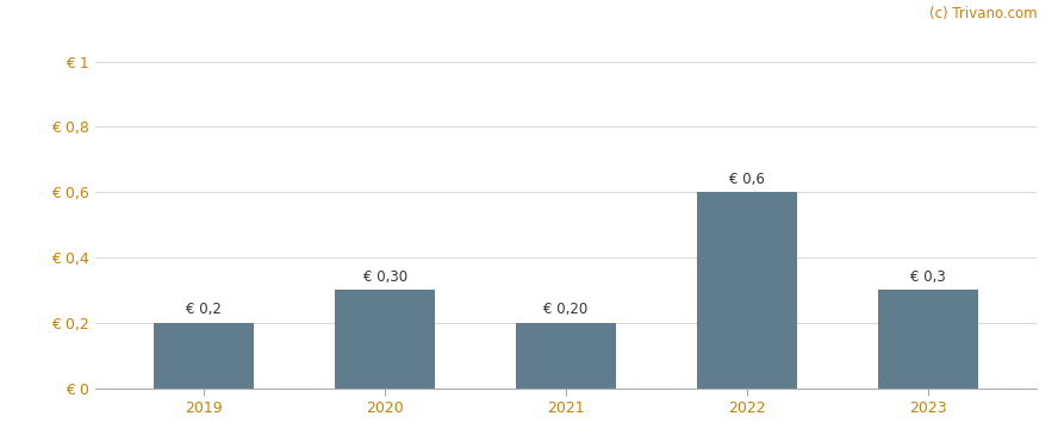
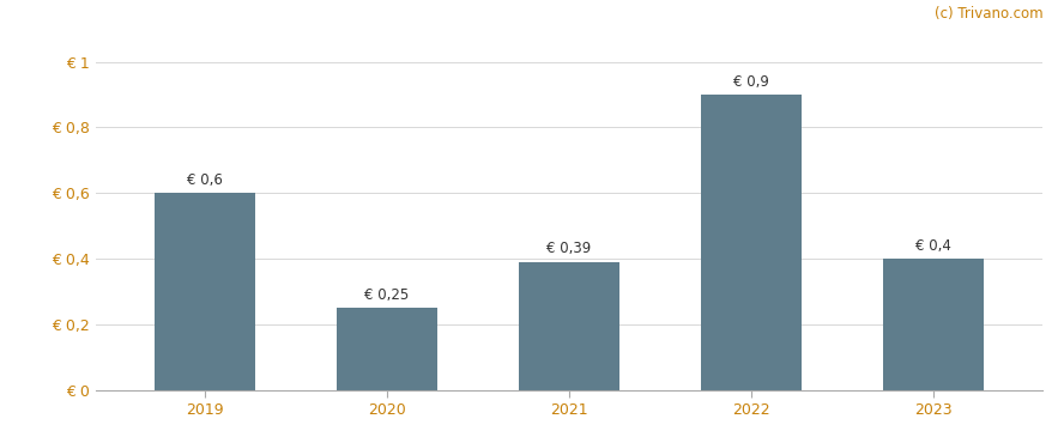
2019: 0,2 -> 0,6
2020: 0,30 -> 0,25
2021: 0,20 -> 0,39
2022: 0,6 -> 0,9
2023: 0,3 -> 0,4
